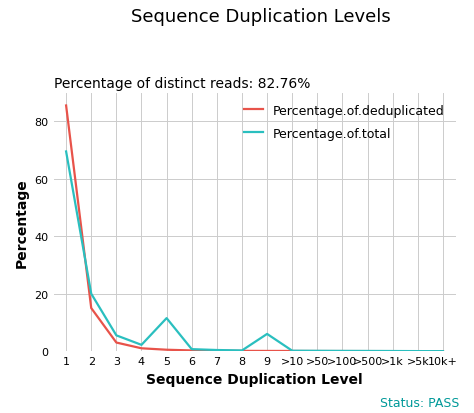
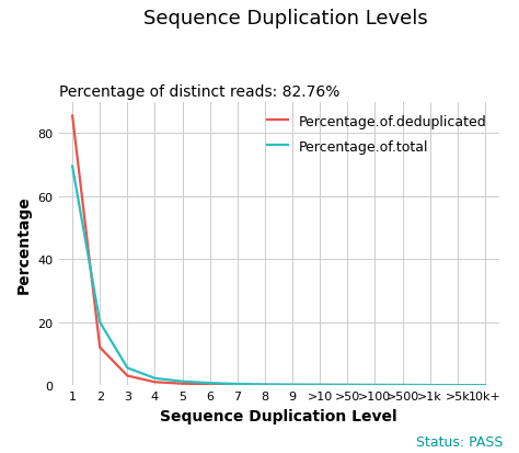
Percentage.of.deduplicated/2: 15.0 -> 12.0
Percentage.of.total/5: 11.5 -> 1.2
Percentage.of.total/9: 6.0 -> 0.2
